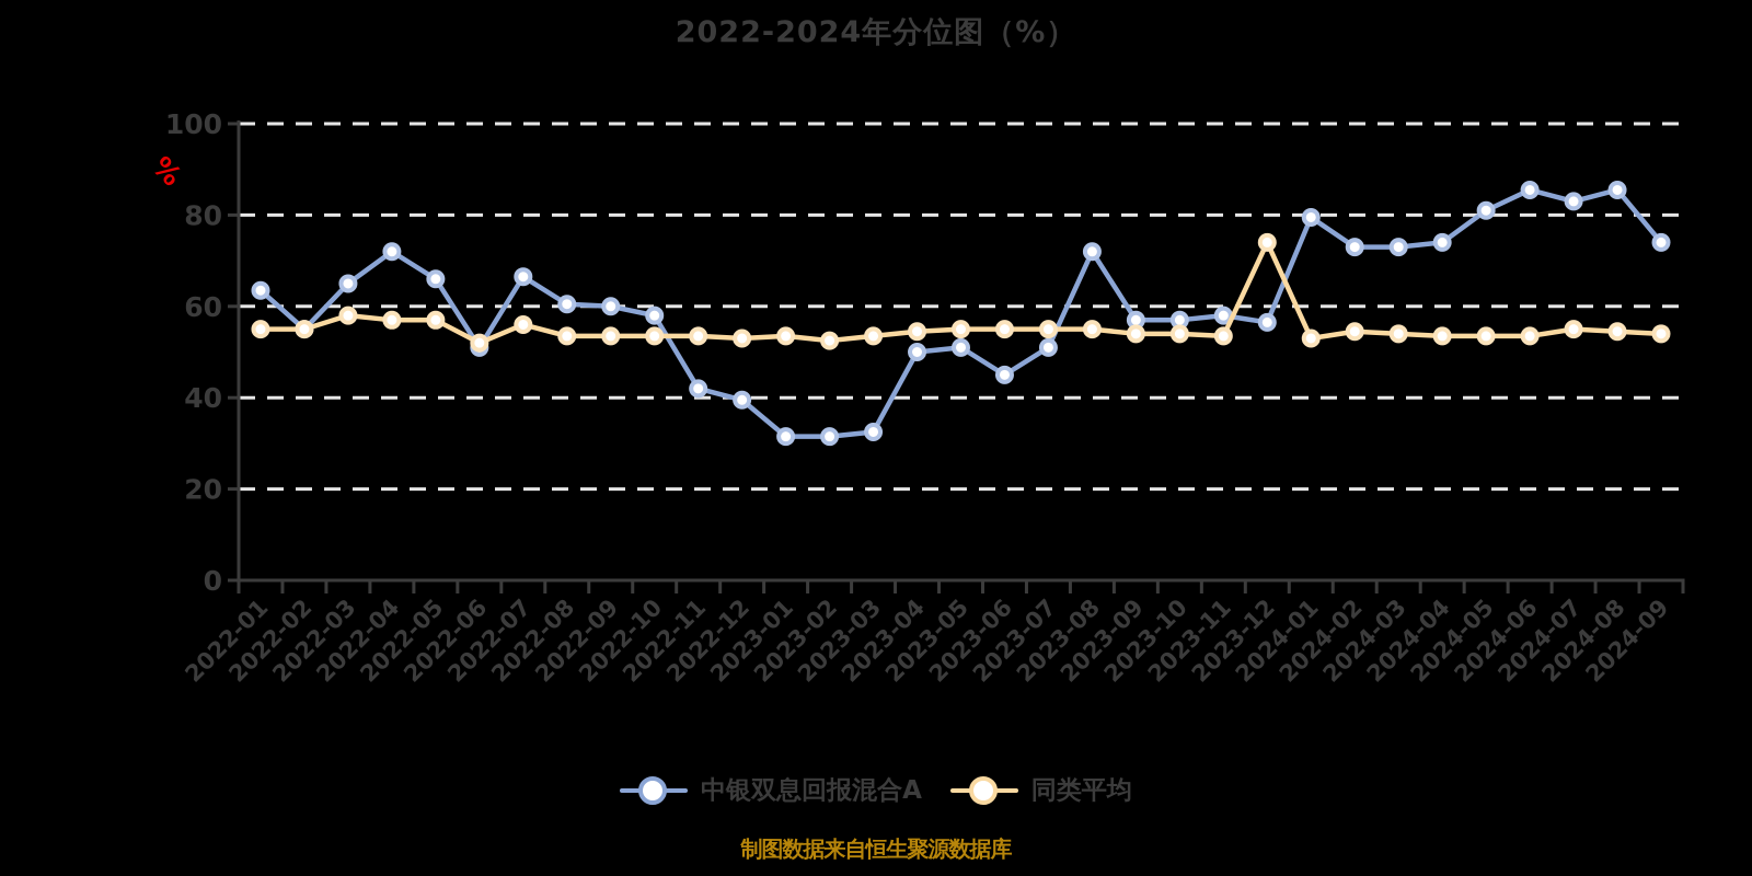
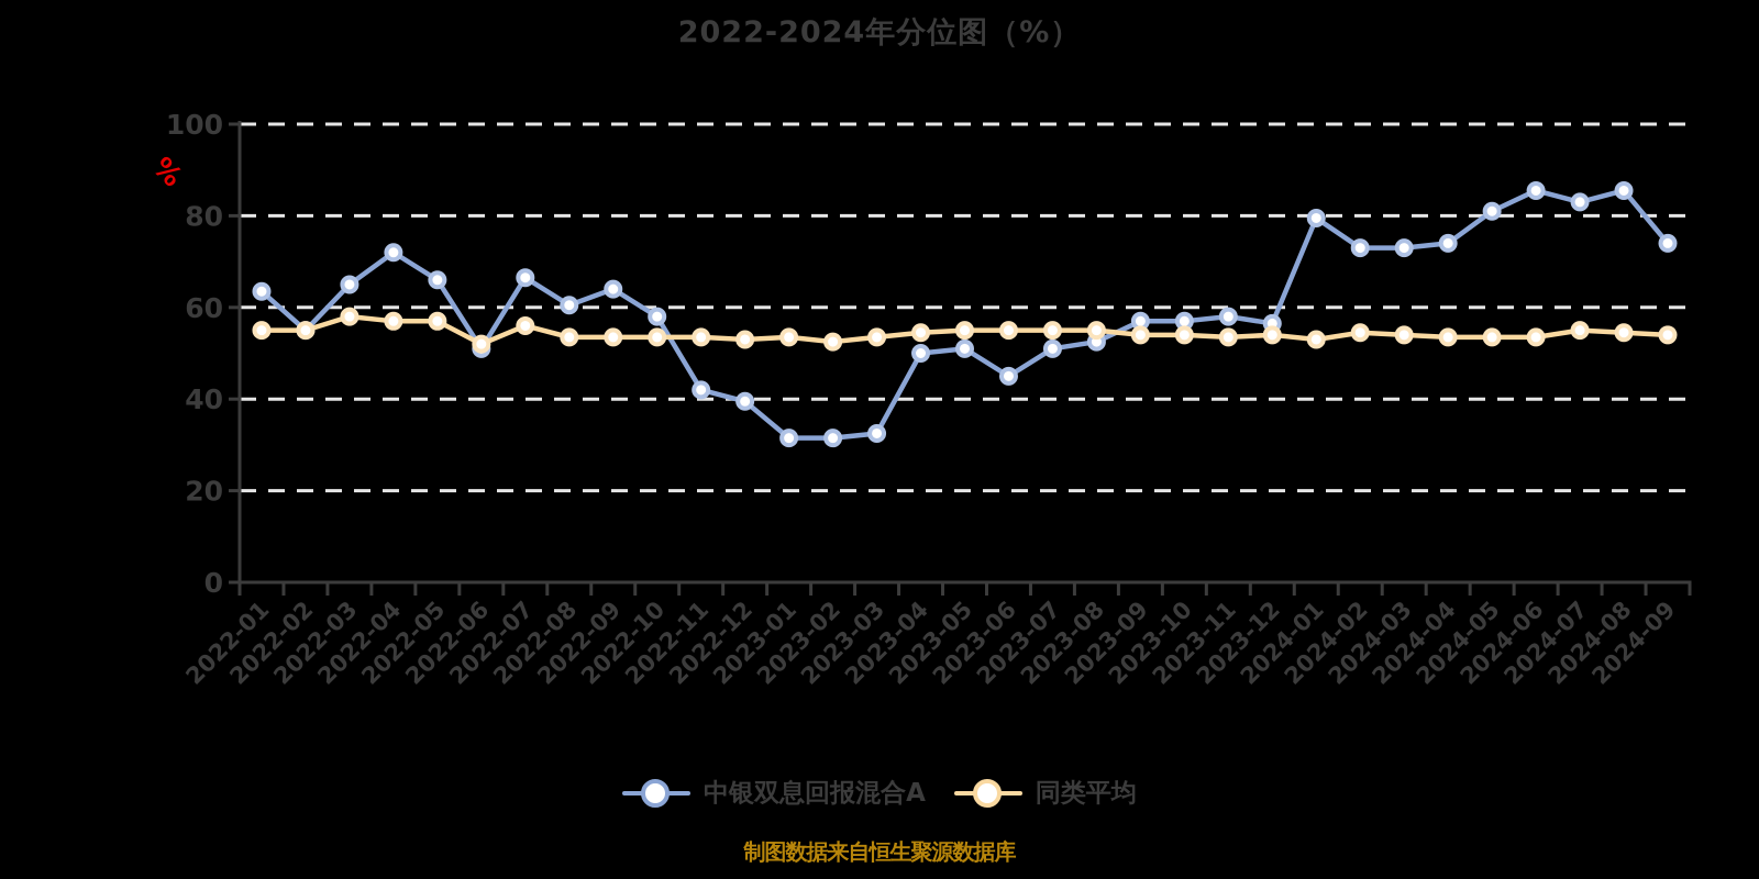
中银双息回报混合A/2022-09: 60 -> 64
中银双息回报混合A/2023-08: 72 -> 52
同类平均/2023-12: 74 -> 54
